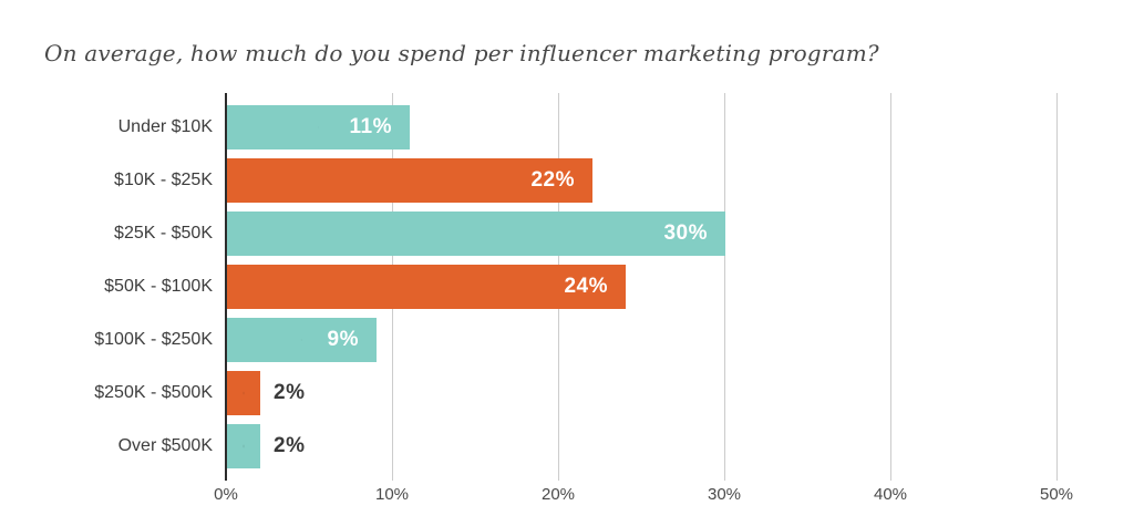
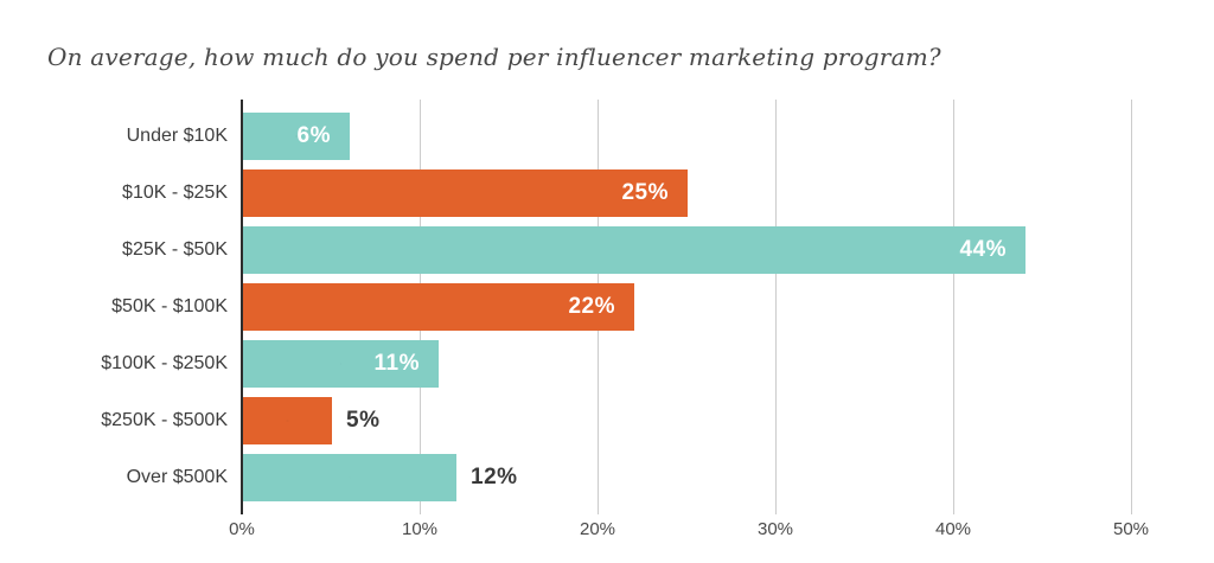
Under $10K: 11% -> 6%
$10K - $25K: 22% -> 25%
$25K - $50K: 30% -> 44%
$50K - $100K: 24% -> 22%
$100K - $250K: 9% -> 11%
$250K - $500K: 2% -> 5%
Over $500K: 2% -> 12%
